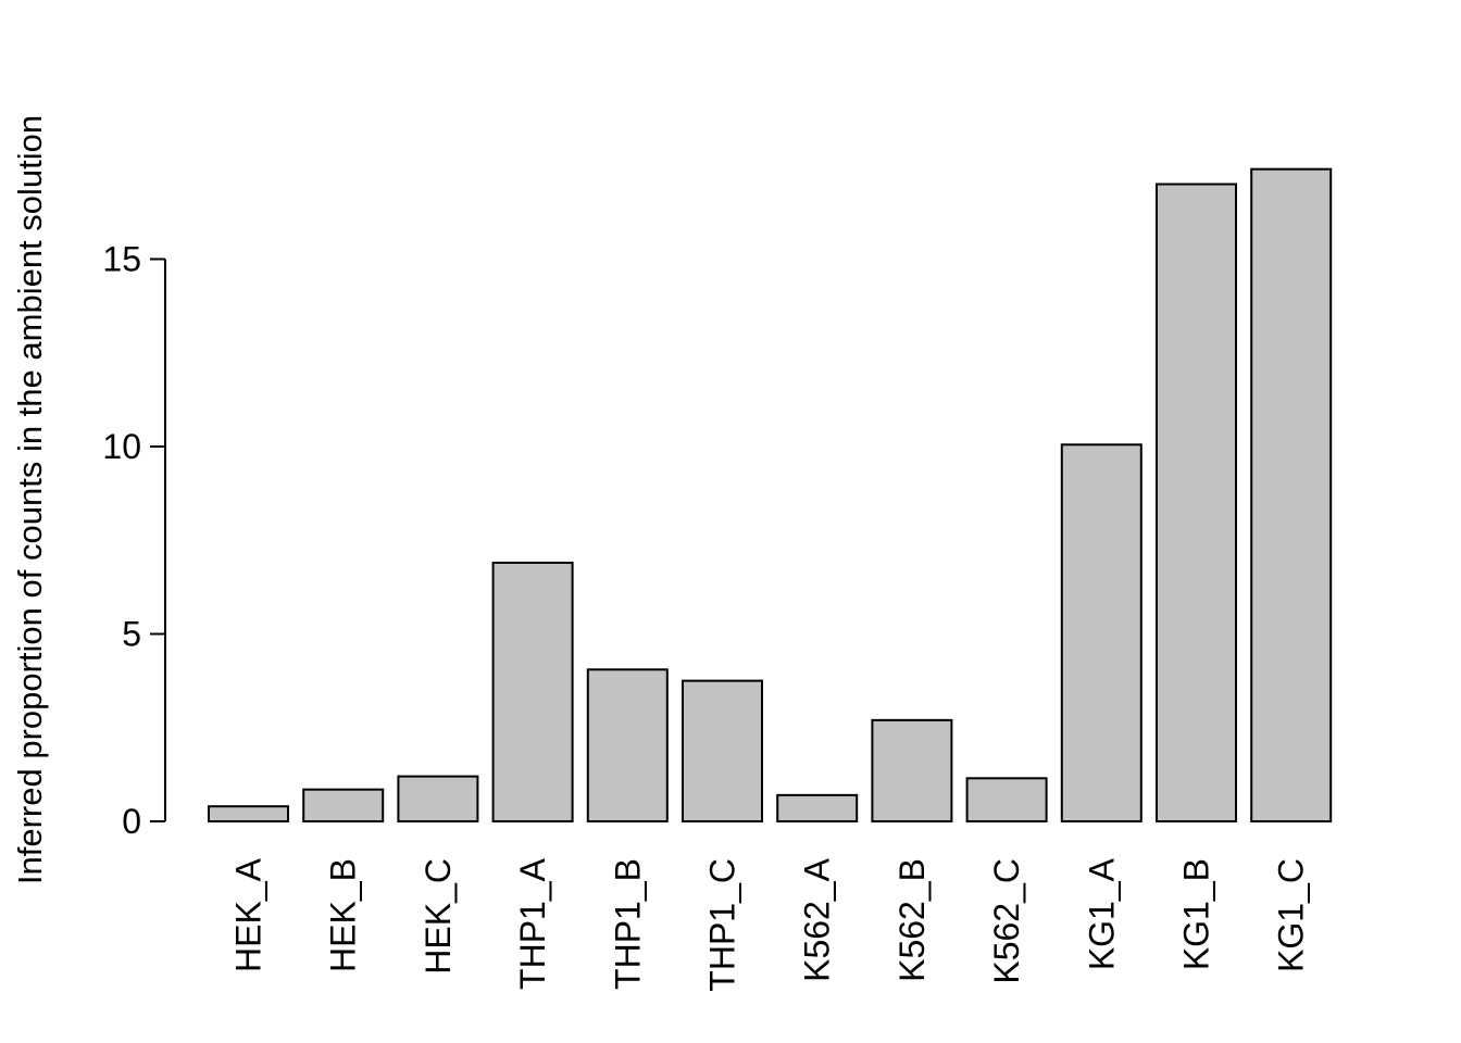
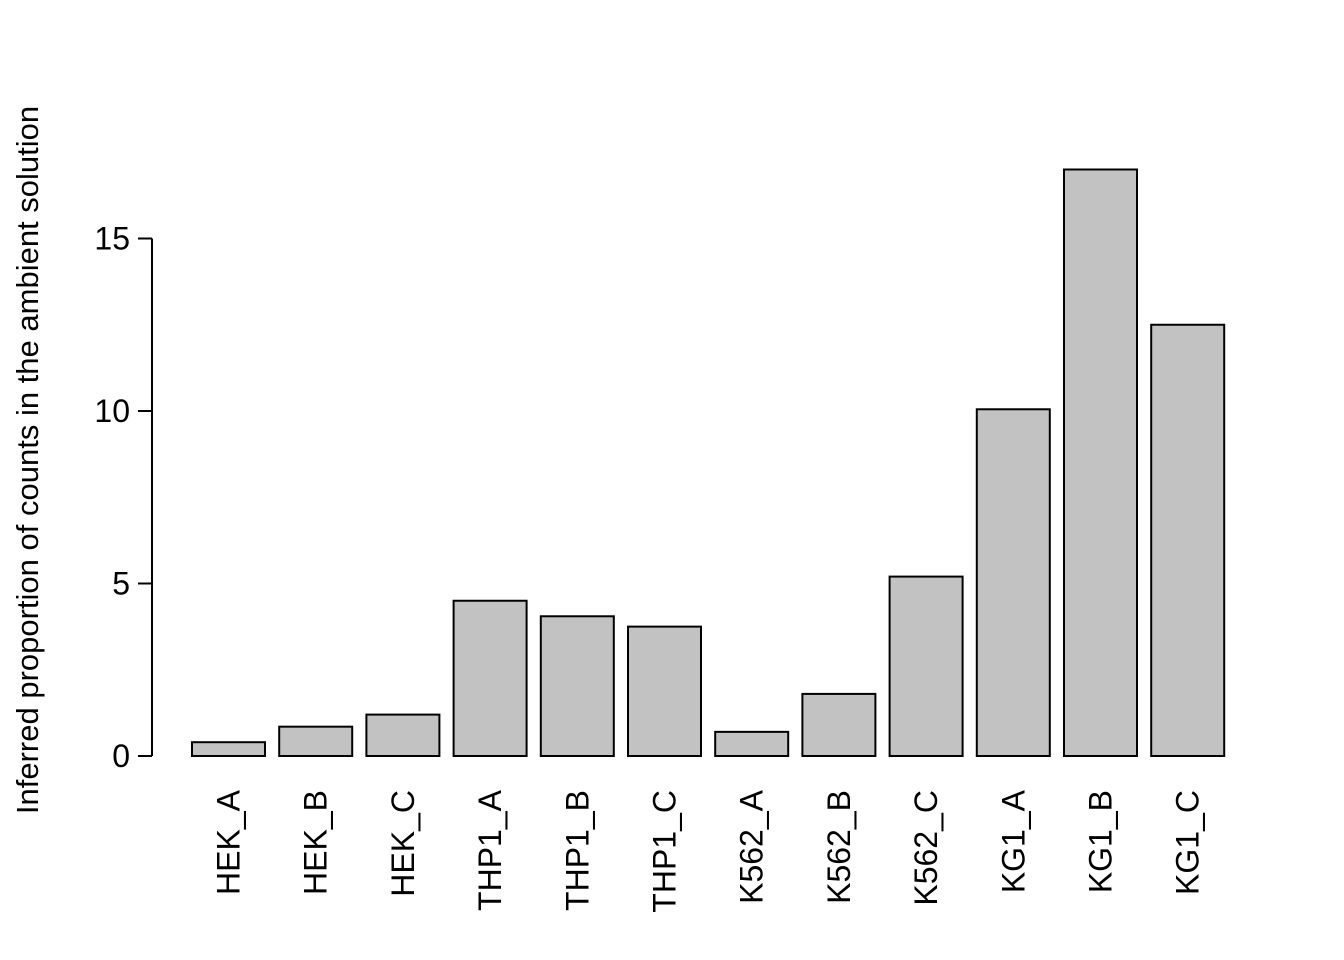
THP1_A: 6.9 -> 4.5
K562_B: 2.7 -> 1.8
K562_C: 1.1 -> 5.2
KG1_C: 17.4 -> 12.5
